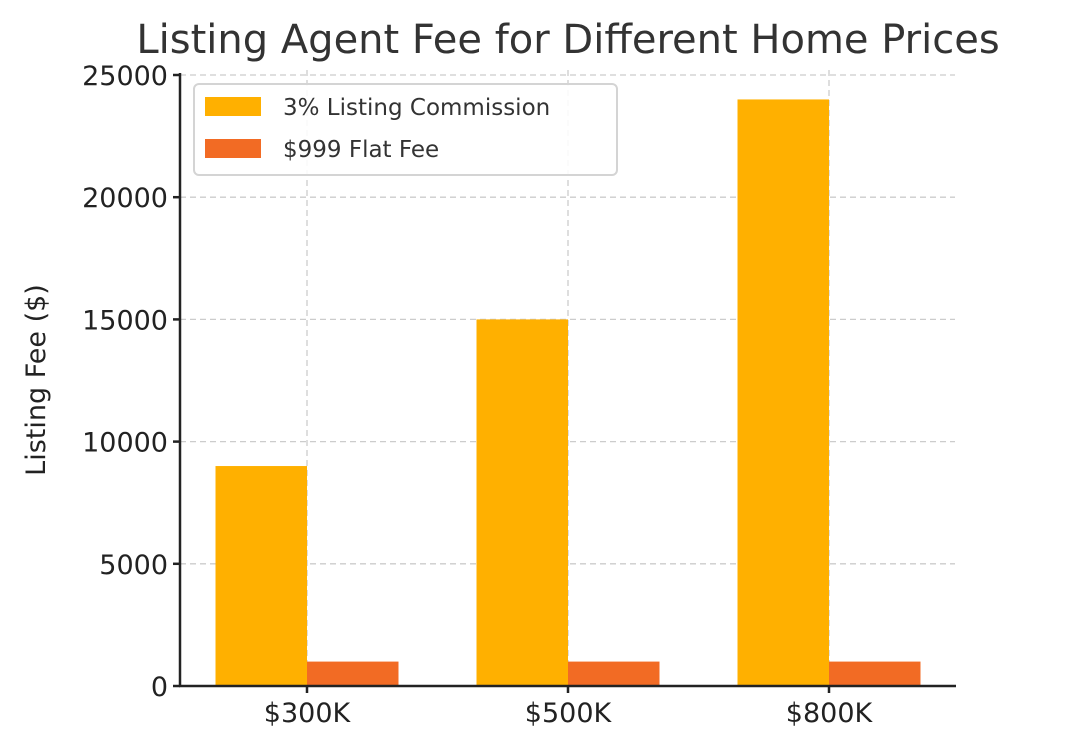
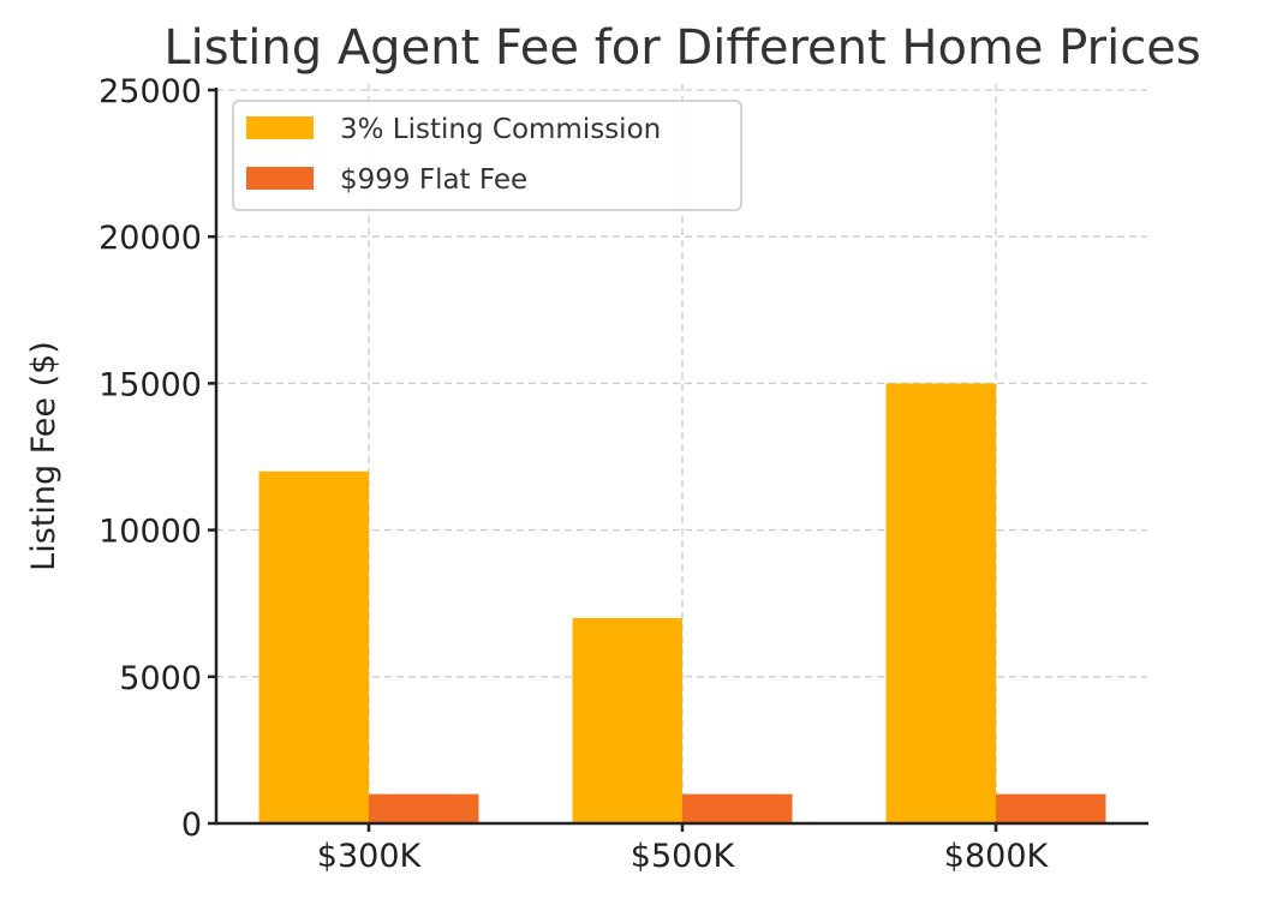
3% Listing Commission/$300K: 9000 -> 12000
3% Listing Commission/$500K: 15000 -> 7000
3% Listing Commission/$800K: 24000 -> 15000
